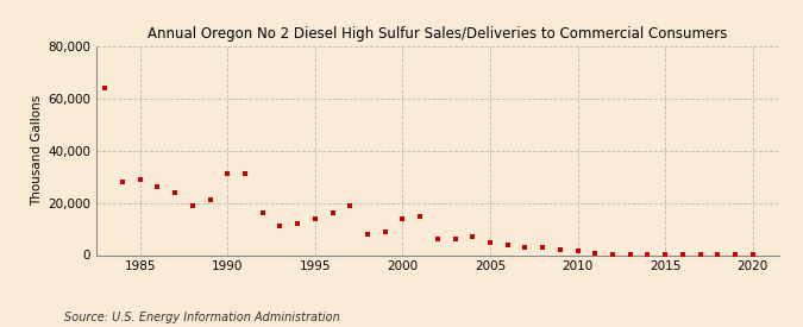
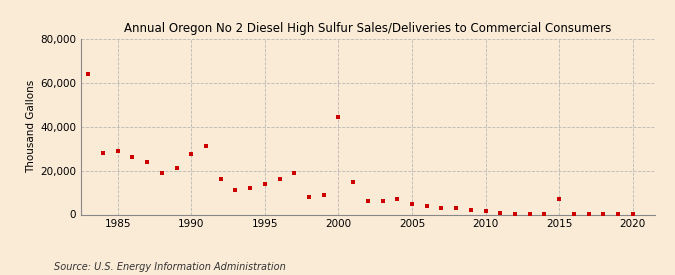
1990: 31,000 -> 27,500
2000: 14,000 -> 44,500
2015: 100 -> 7,000
